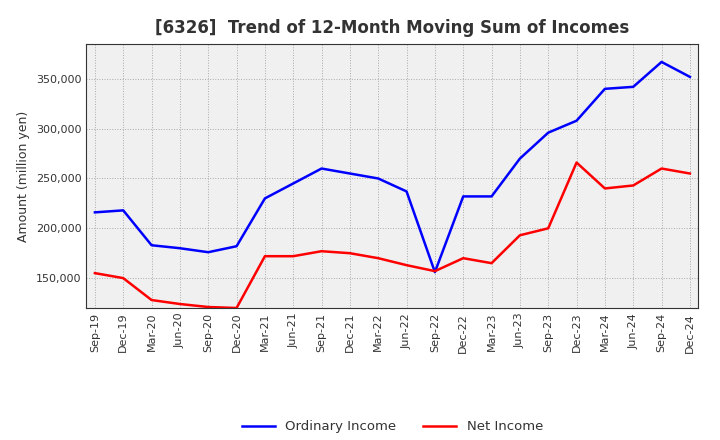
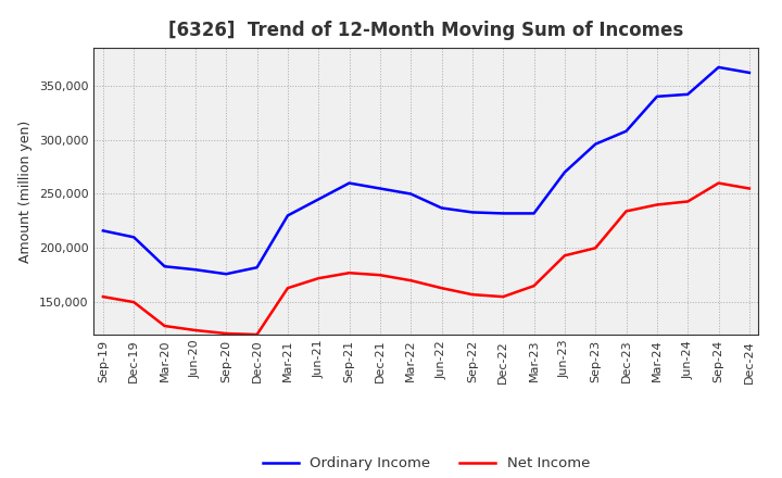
Ordinary Income/Dec-19: 218,000 -> 210,000
Net Income/Mar-21: 172,000 -> 163,000
Ordinary Income/Sep-22: 156,000 -> 233,000
Net Income/Dec-22: 170,000 -> 155,000
Net Income/Dec-23: 266,000 -> 234,000
Ordinary Income/Dec-24: 352,000 -> 362,000
